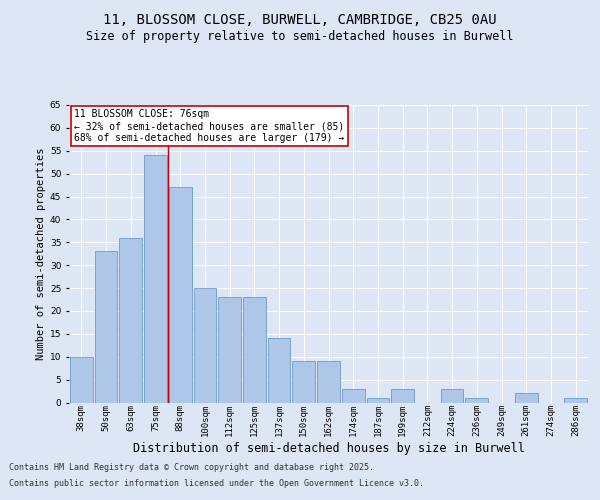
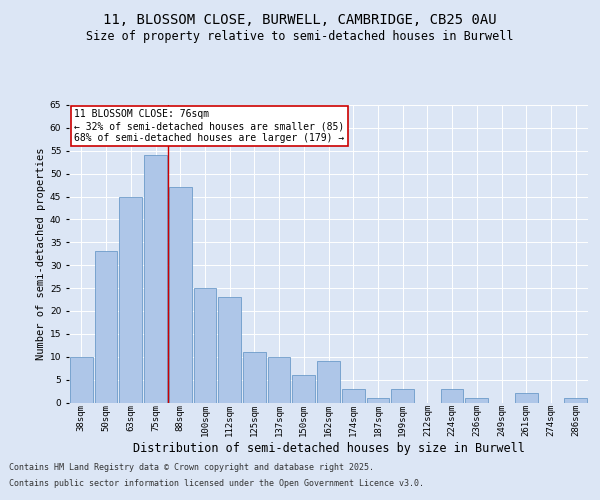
63sqm: 36 -> 45
125sqm: 23 -> 11
137sqm: 14 -> 10
150sqm: 9 -> 6
